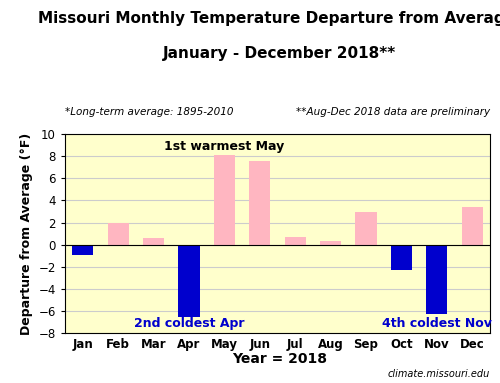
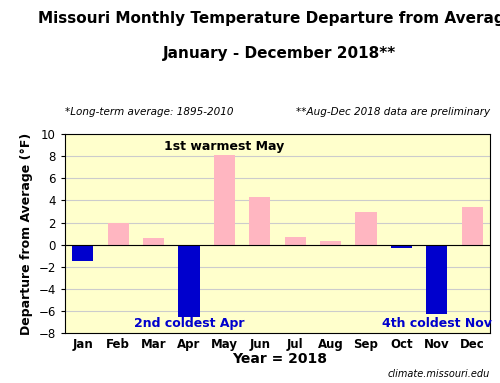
Jan: -0.9 -> -1.5
Jun: 7.6 -> 4.3
Oct: -2.3 -> -0.3
